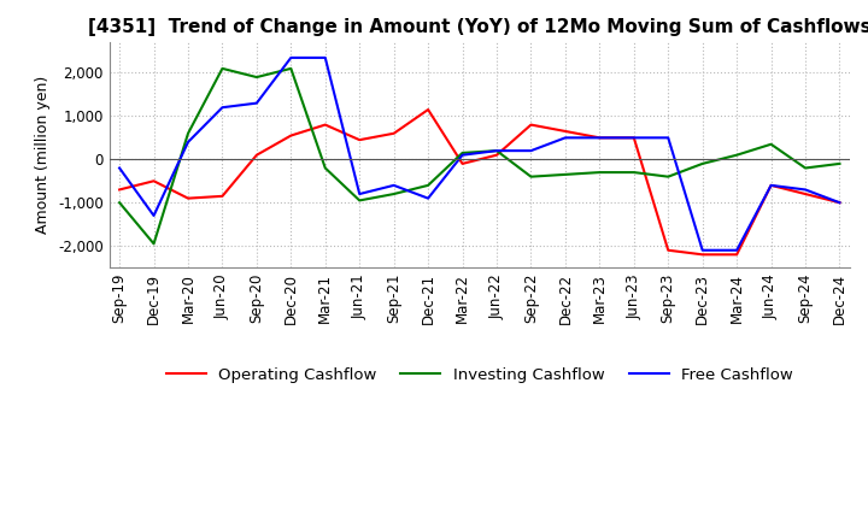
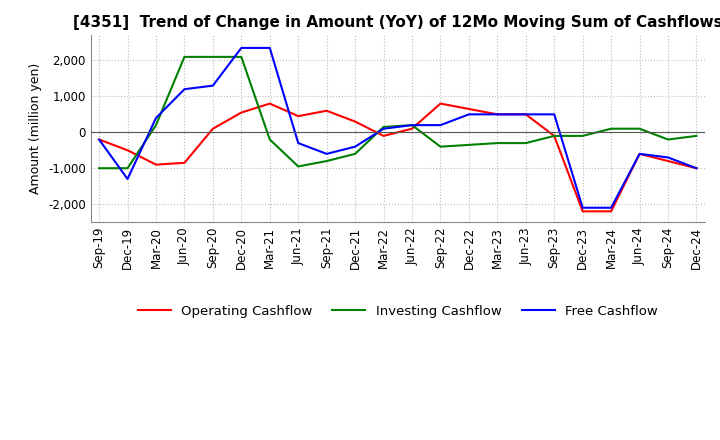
Operating Cashflow/Sep-19: -700 -> -200
Investing Cashflow/Dec-19: -1,950 -> -1,000
Investing Cashflow/Mar-20: 600 -> 200
Investing Cashflow/Sep-20: 1,900 -> 2,100
Free Cashflow/Jun-21: -800 -> -300
Operating Cashflow/Dec-21: 1,150 -> 300
Free Cashflow/Dec-21: -900 -> -400
Operating Cashflow/Sep-23: -2,100 -> -100
Investing Cashflow/Sep-23: -400 -> -100
Investing Cashflow/Jun-24: 350 -> 100
